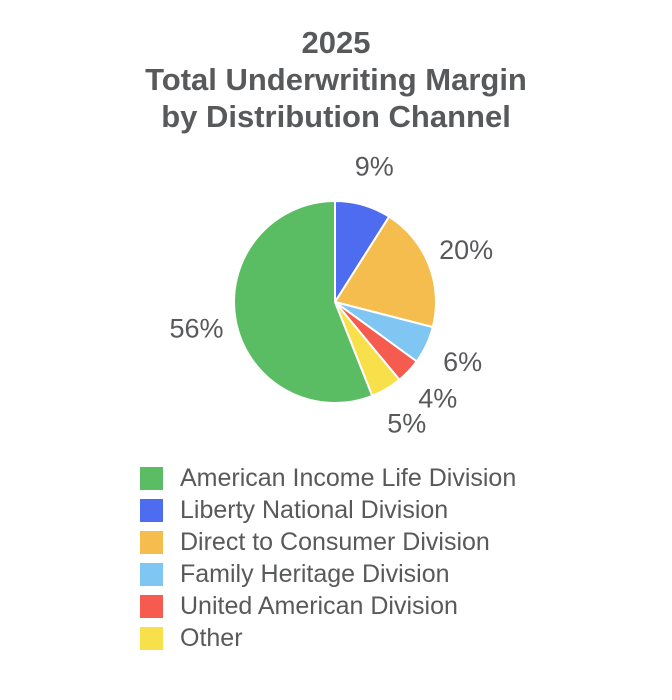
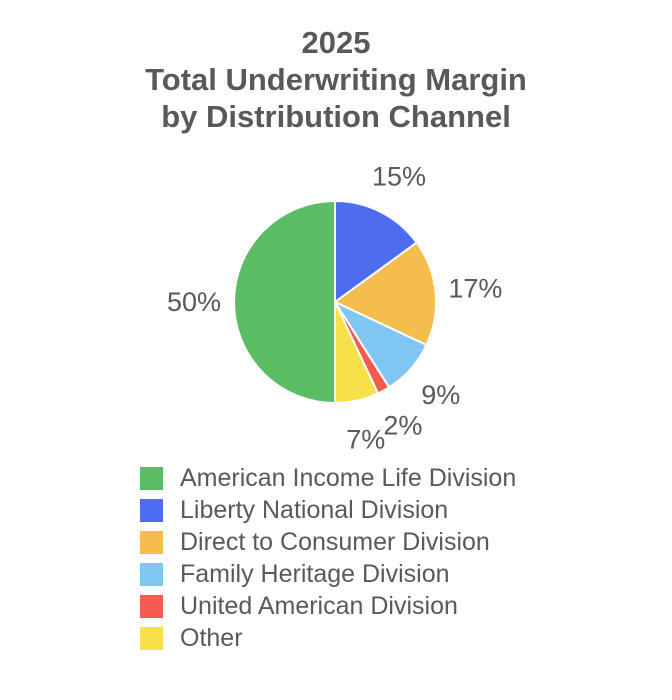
American Income Life Division: 56% -> 50%
Liberty National Division: 9% -> 15%
Direct to Consumer Division: 20% -> 17%
Family Heritage Division: 6% -> 9%
United American Division: 4% -> 2%
Other: 5% -> 7%
